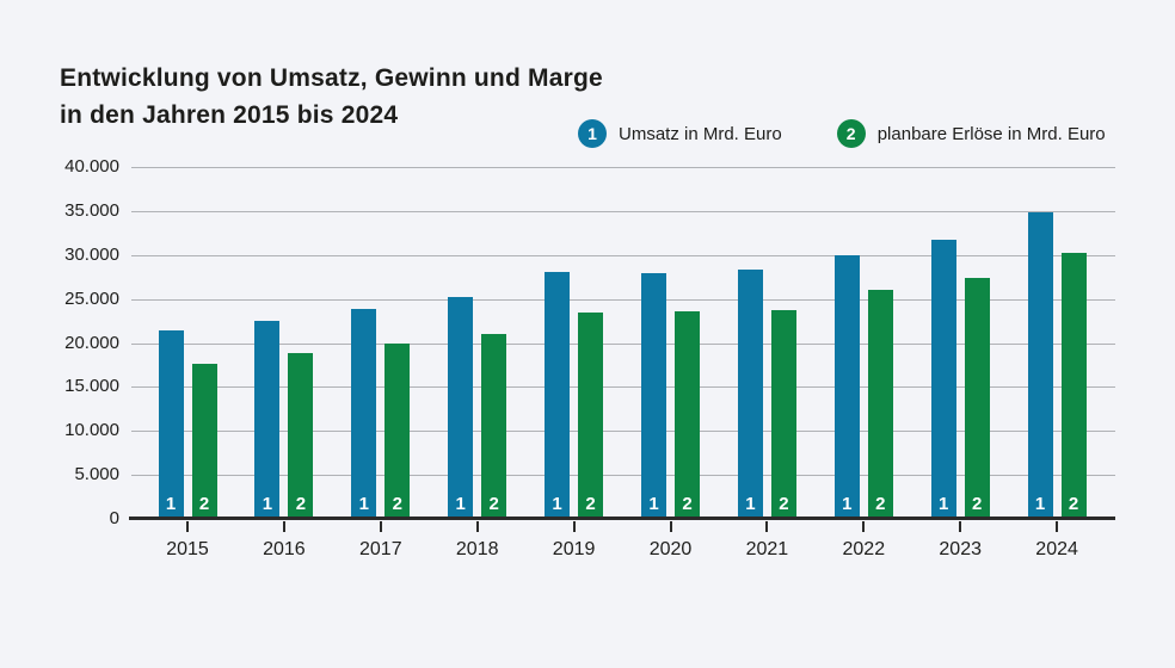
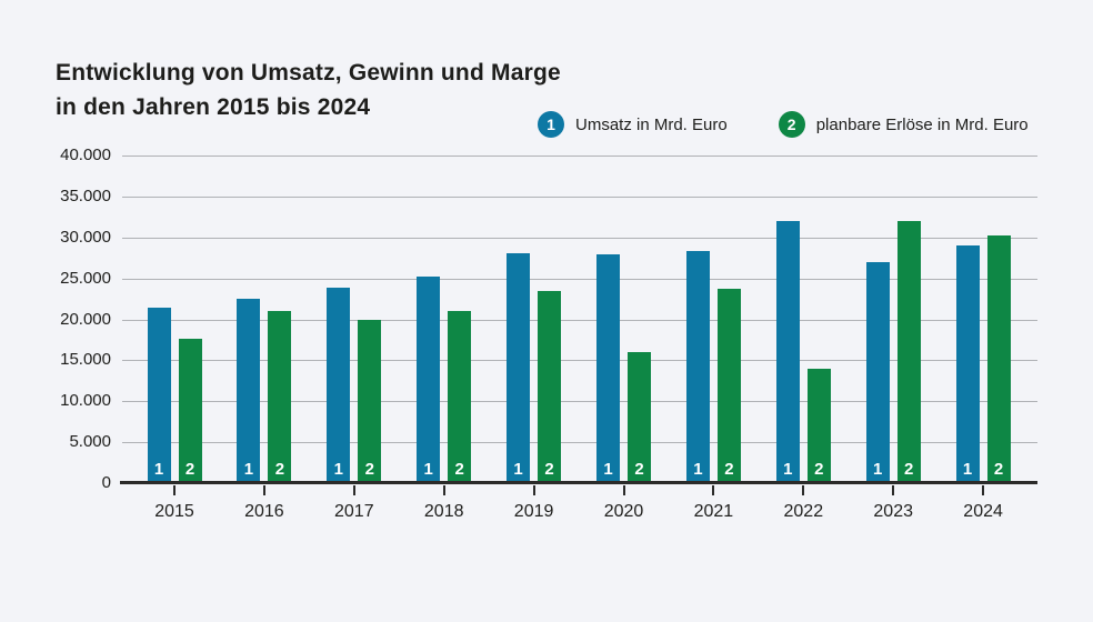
planbare Erlöse in Mrd. Euro/2016: 19000 -> 21000
planbare Erlöse in Mrd. Euro/2020: 24000 -> 16000
Umsatz in Mrd. Euro/2022: 30000 -> 32000
planbare Erlöse in Mrd. Euro/2022: 26000 -> 14000
Umsatz in Mrd. Euro/2023: 32000 -> 27000
planbare Erlöse in Mrd. Euro/2023: 27000 -> 32000
Umsatz in Mrd. Euro/2024: 35000 -> 29000
